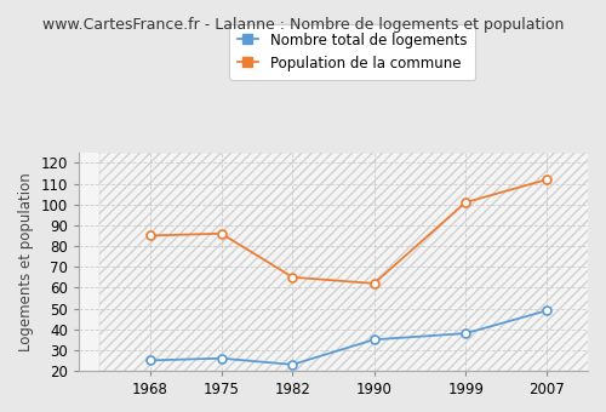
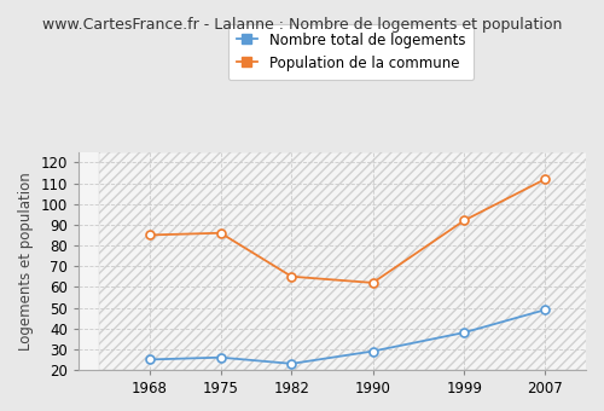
Nombre total de logements/1990: 35 -> 29
Population de la commune/1999: 101 -> 92
